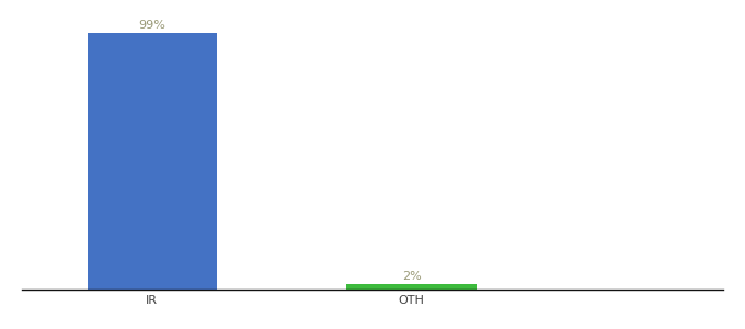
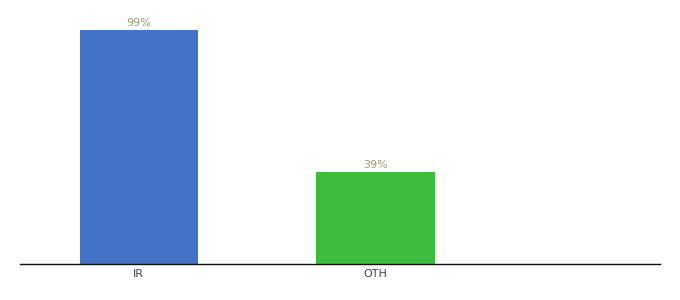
OTH: 2% -> 39%
